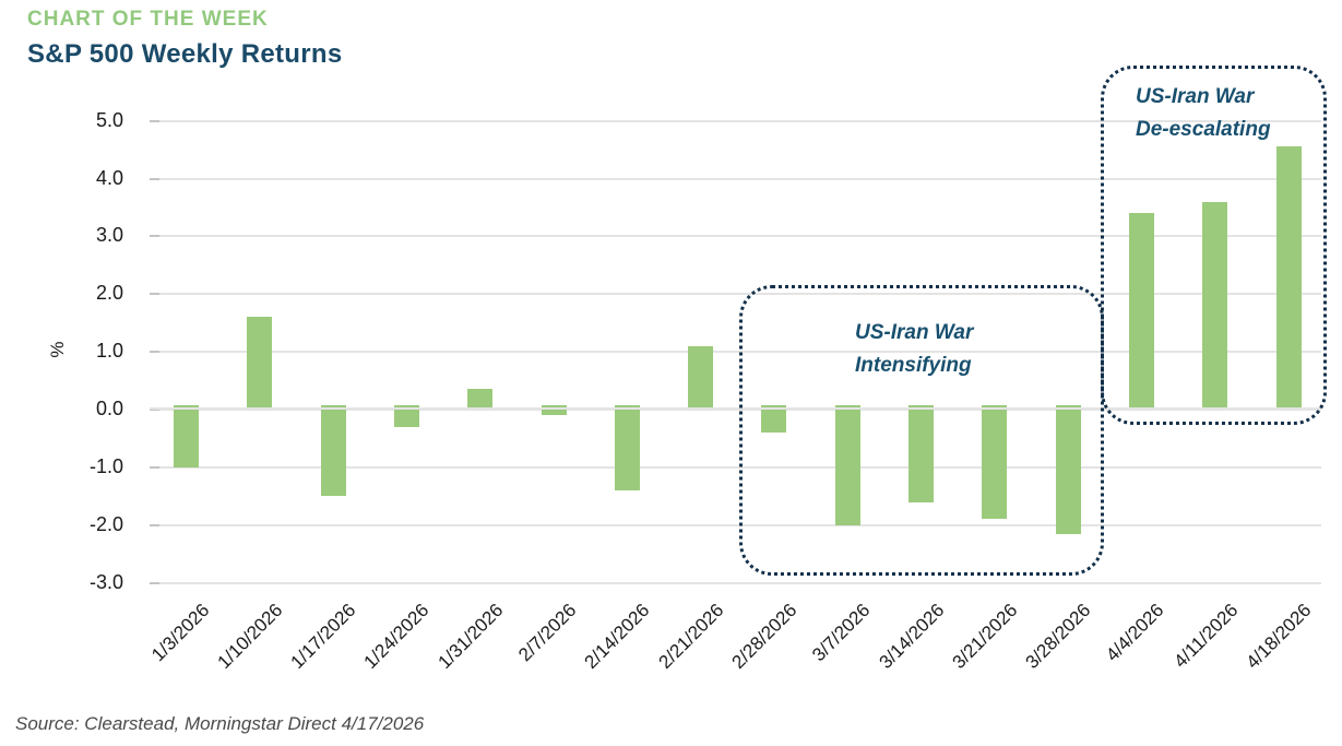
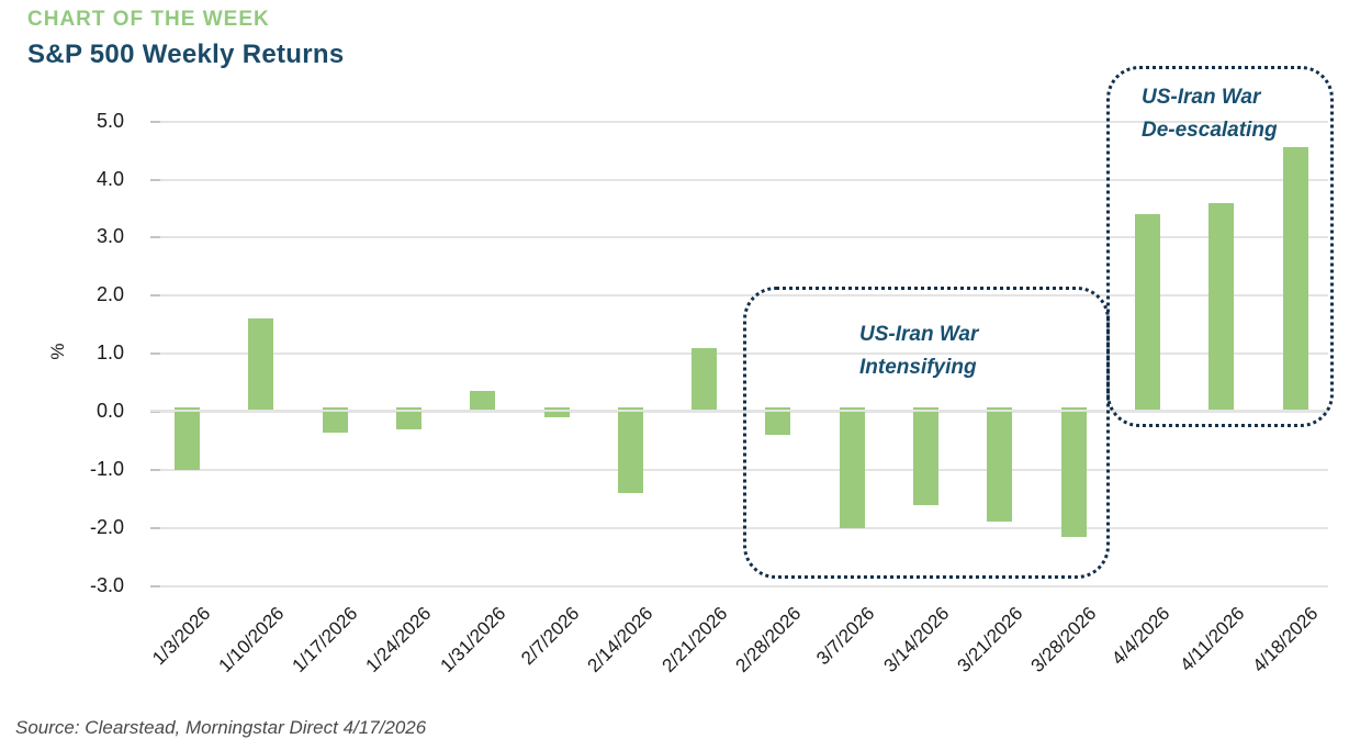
1/17/2026: -1.5 -> -0.3
